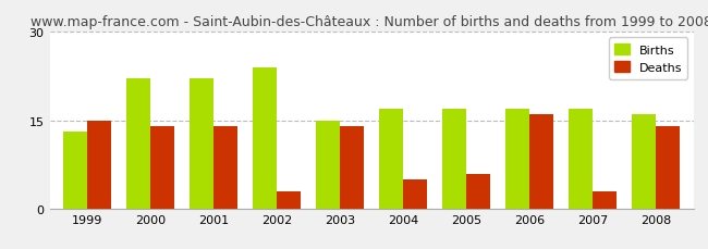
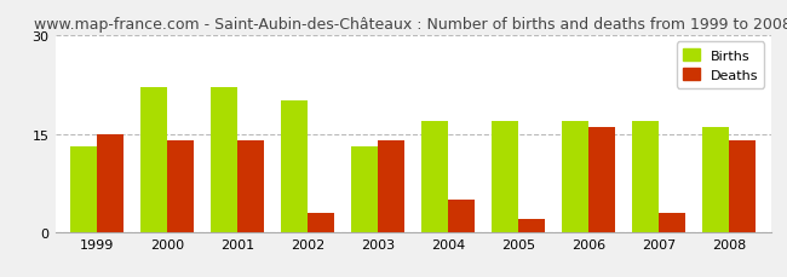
Births/2002: 24 -> 20
Births/2003: 15 -> 13
Deaths/2005: 6 -> 2
